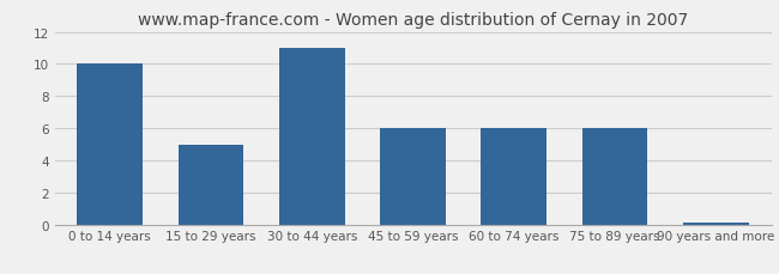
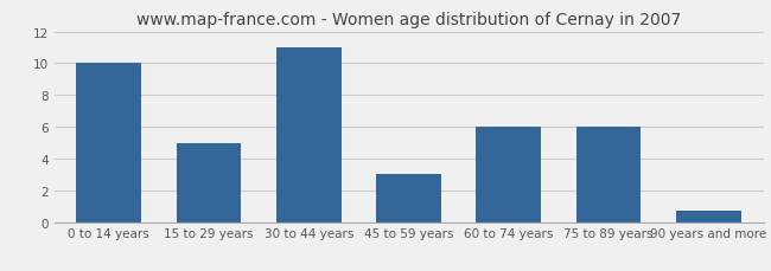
45 to 59 years: 6.0 -> 3.0
90 years and more: 0.1 -> 0.7
